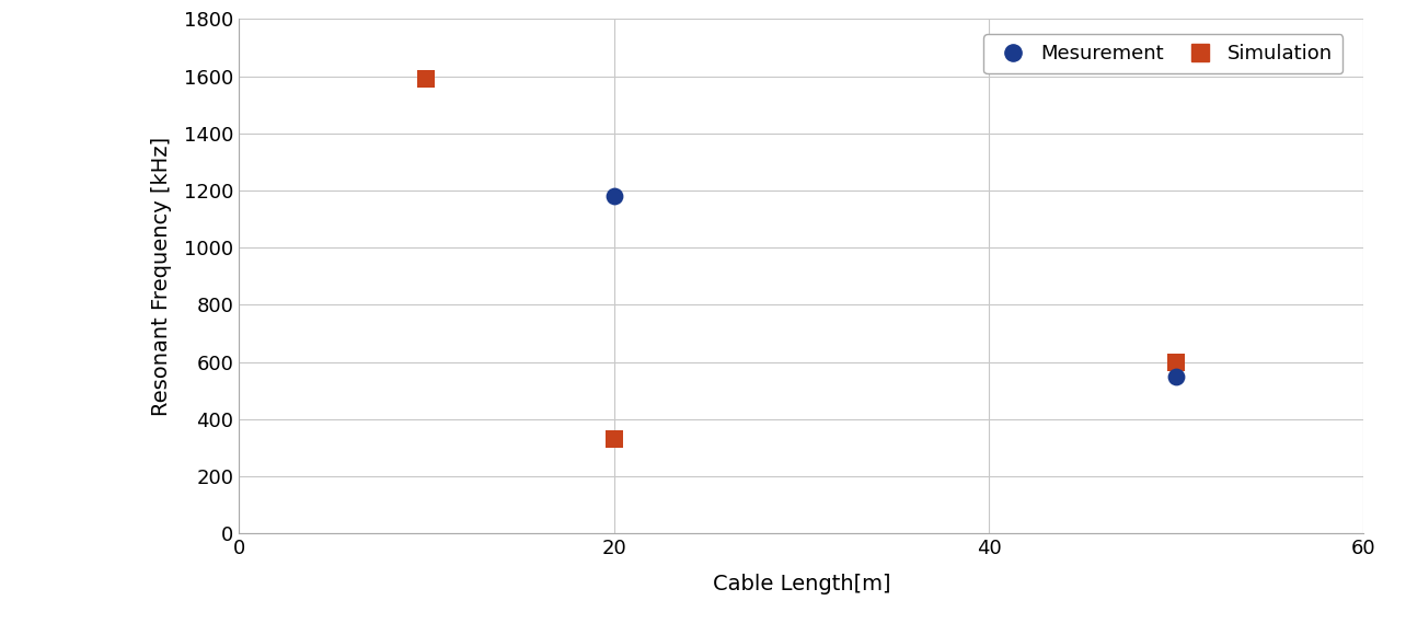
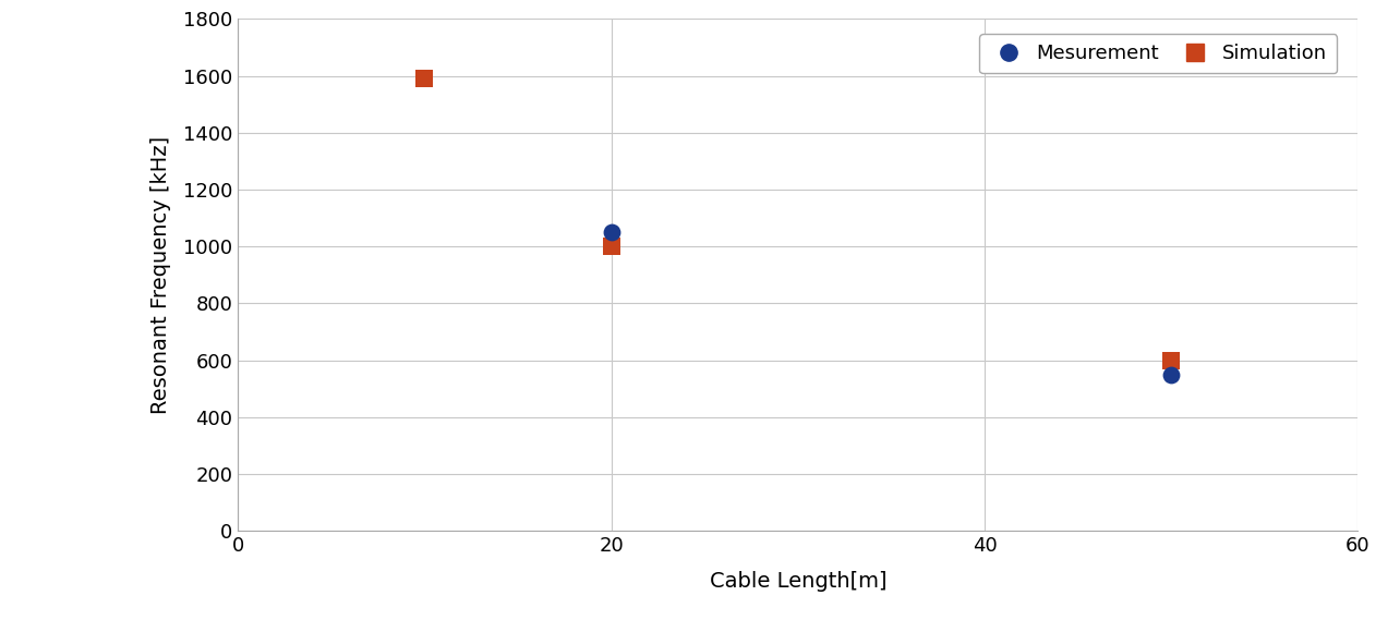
Mesurement/20: 1180 -> 1050
Simulation/20: 330 -> 1000
